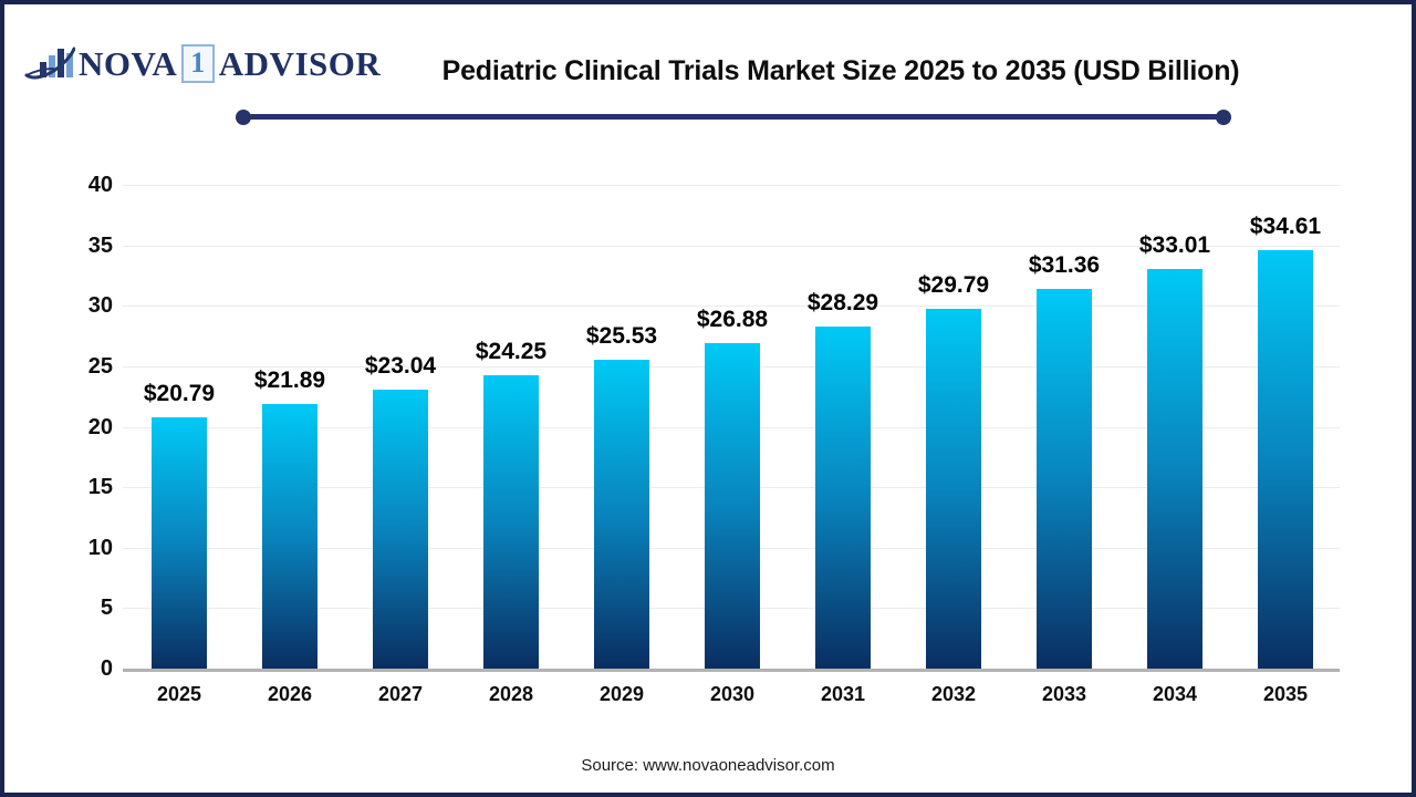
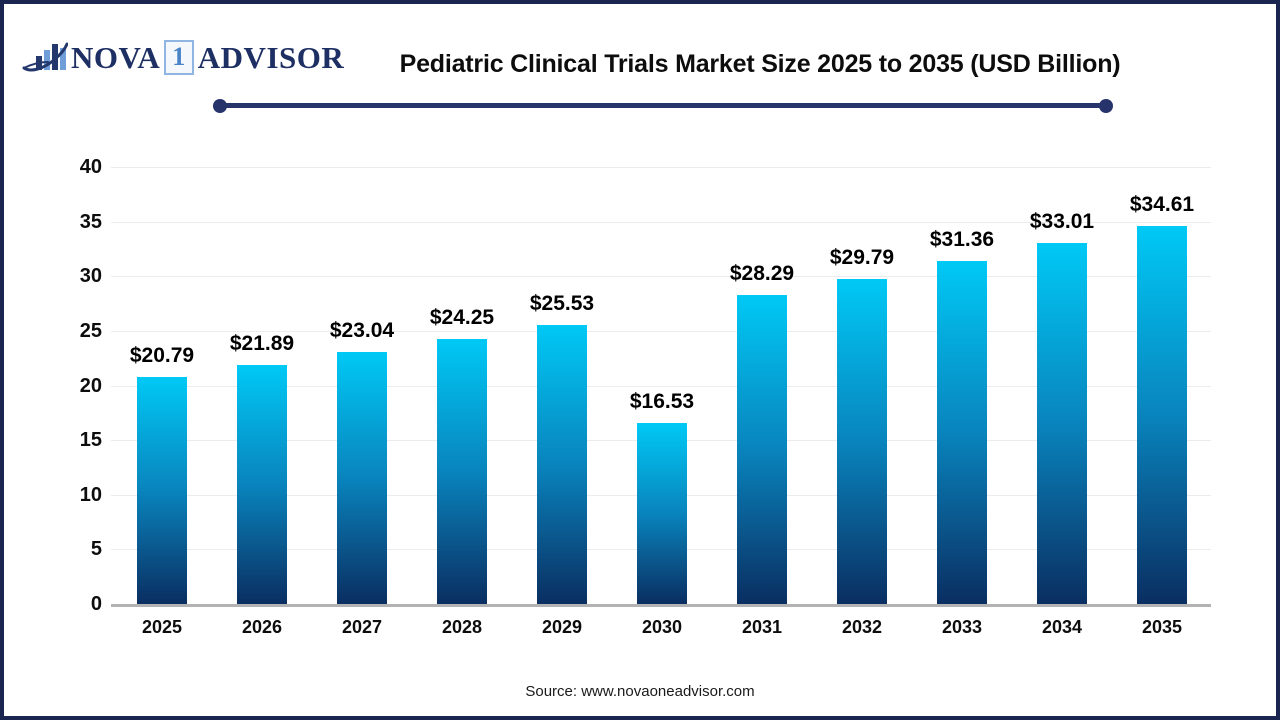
2030: $26.88 -> $16.53
